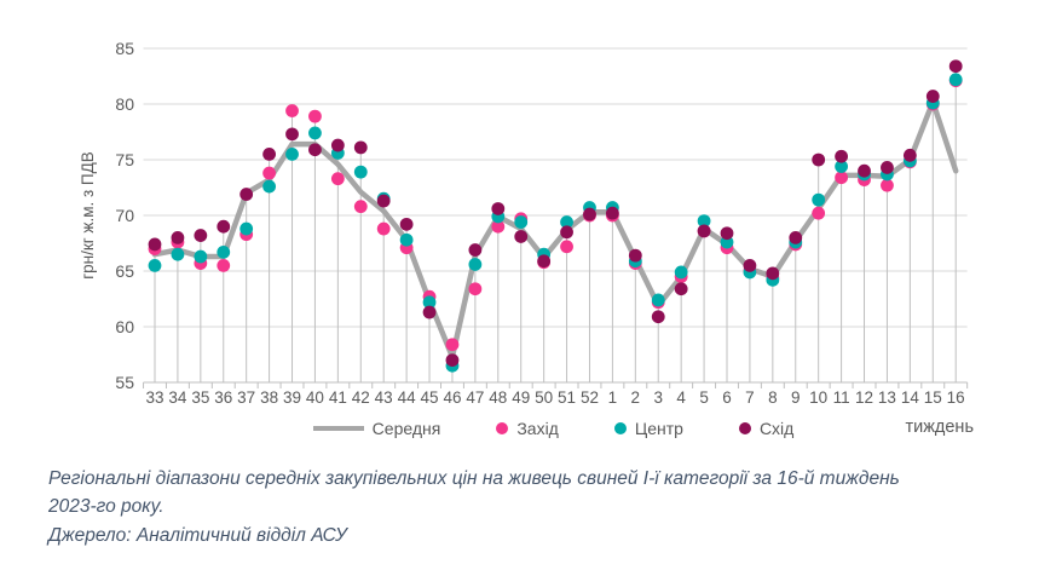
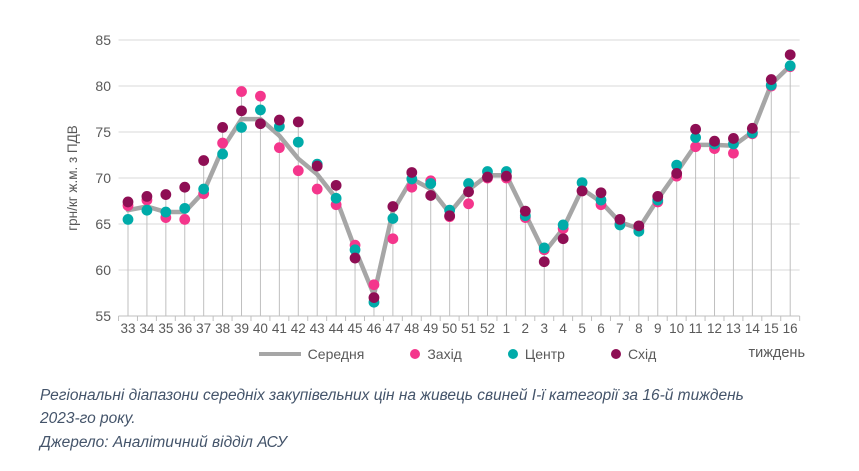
Середня/37: 72 -> 68
Схід/10: 75 -> 70
Середня/16: 74 -> 82
